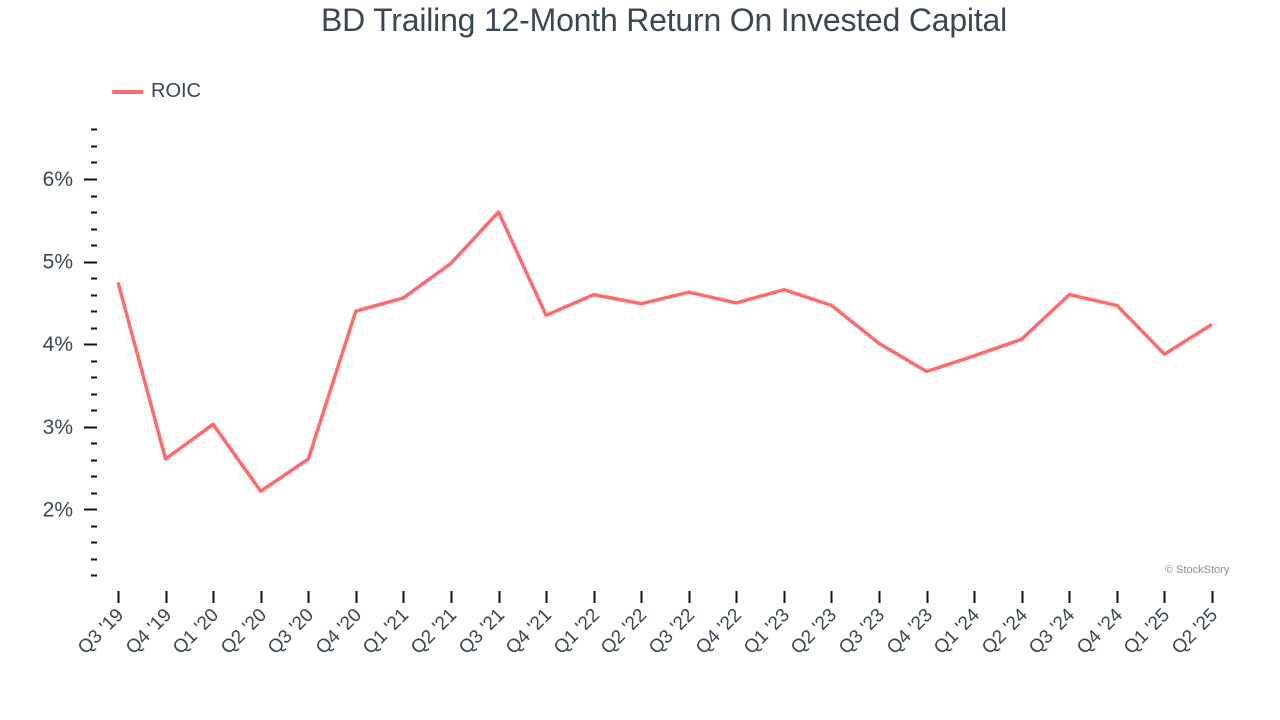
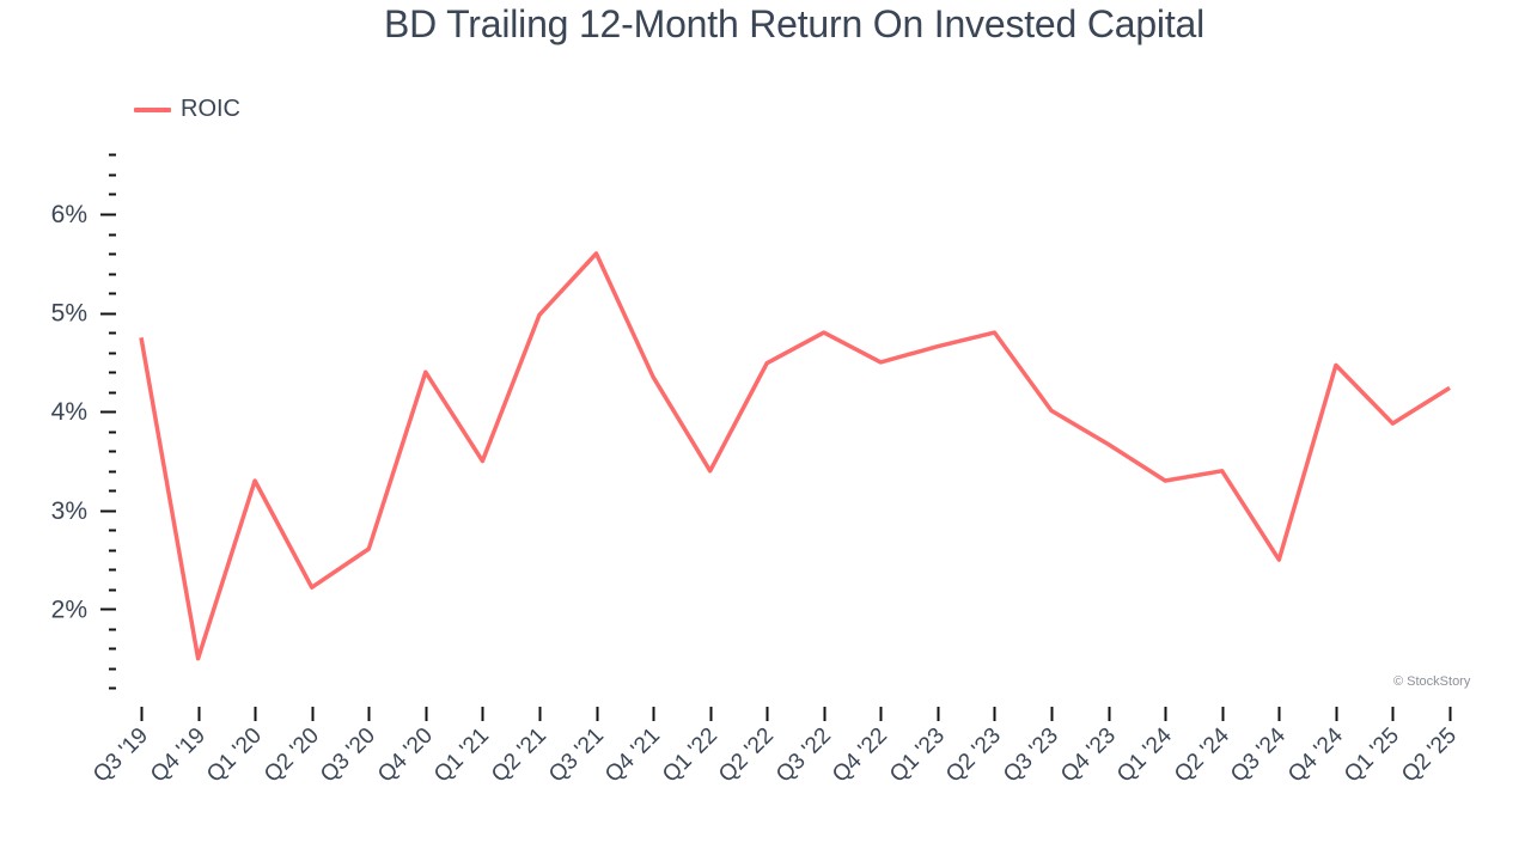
Q4 '19: 2.6% -> 1.5%
Q1 '20: 3.0% -> 3.3%
Q1 '21: 4.6% -> 3.5%
Q1 '22: 4.6% -> 3.4%
Q3 '22: 4.6% -> 4.8%
Q2 '23: 4.5% -> 4.8%
Q1 '24: 3.9% -> 3.3%
Q2 '24: 4.1% -> 3.4%
Q3 '24: 4.6% -> 2.5%
